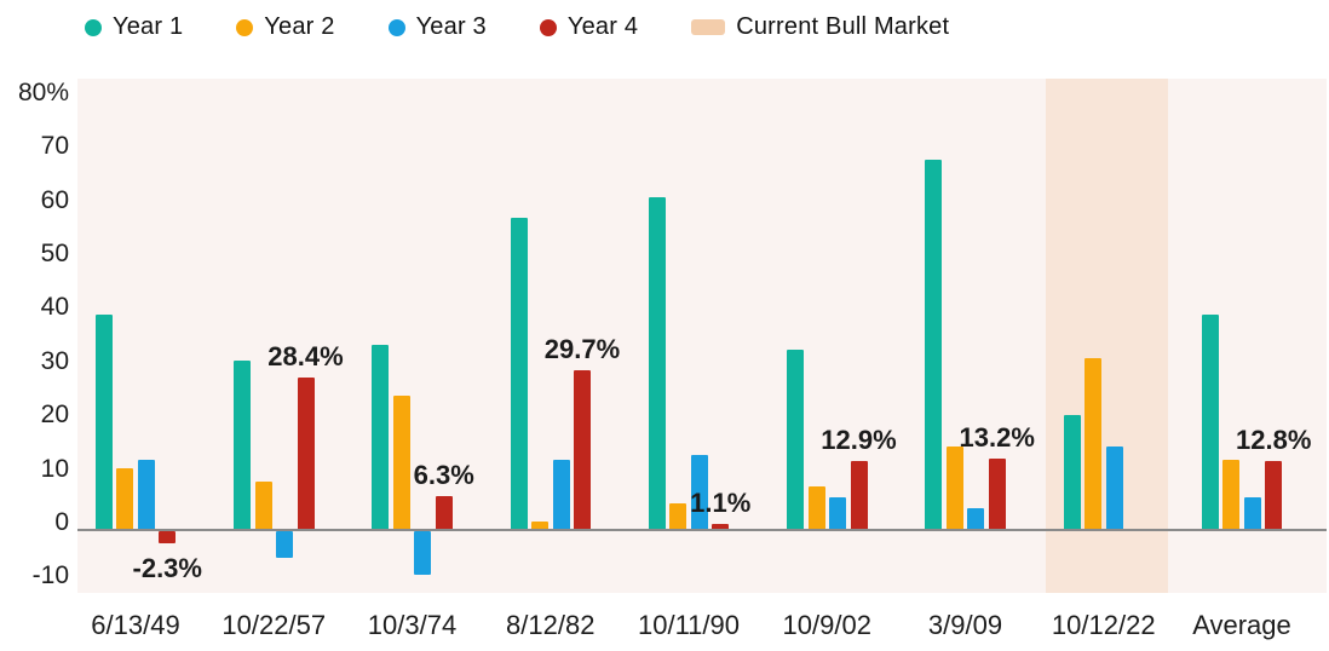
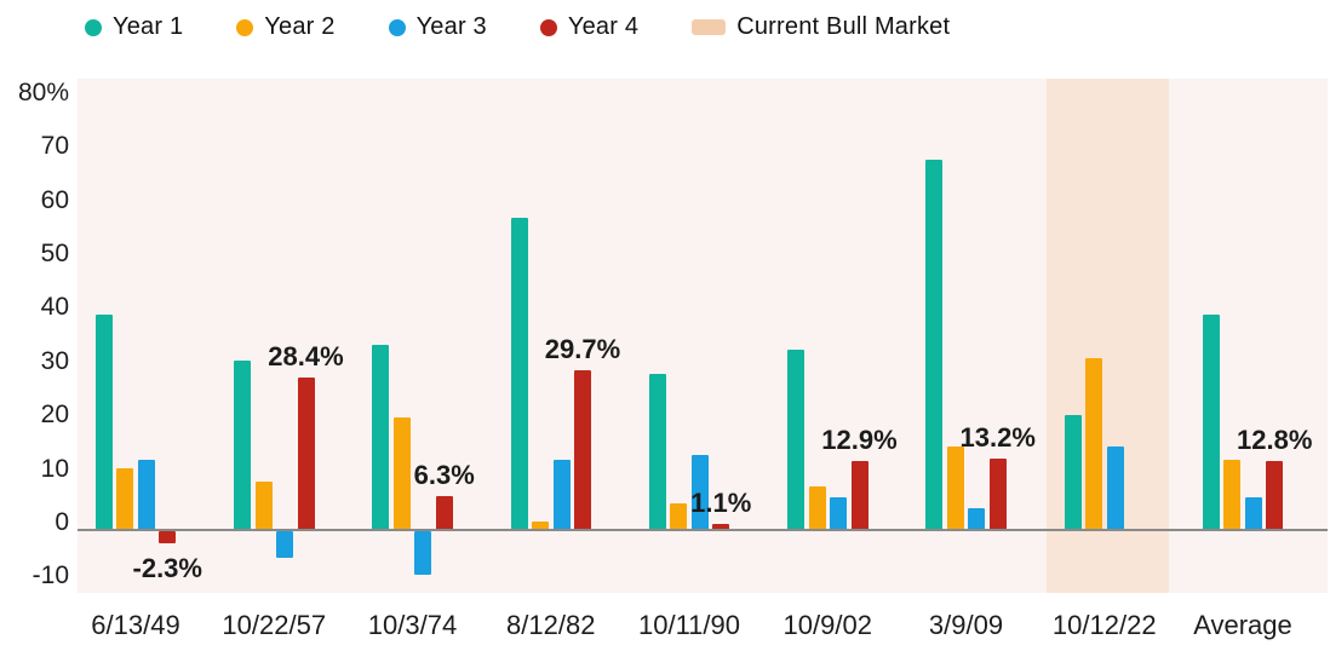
Year 2/10/3/74: 25% -> 21%
Year 1/10/11/90: 62% -> 29%
